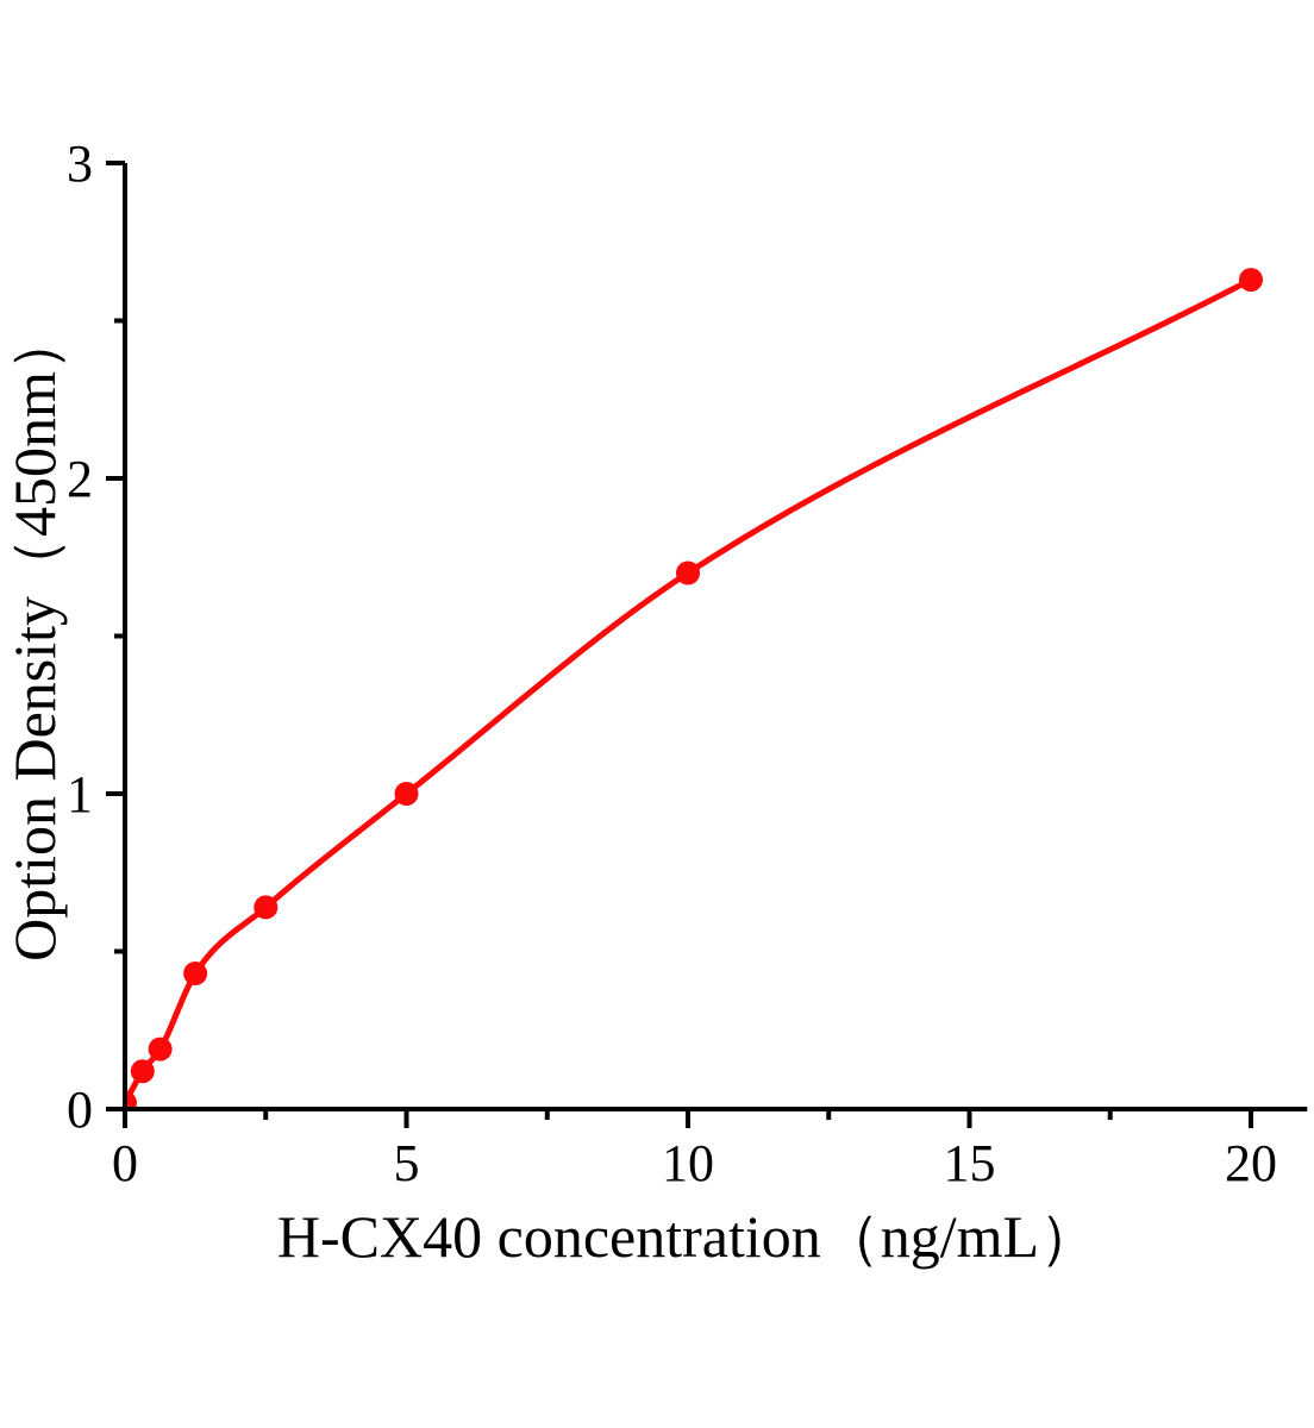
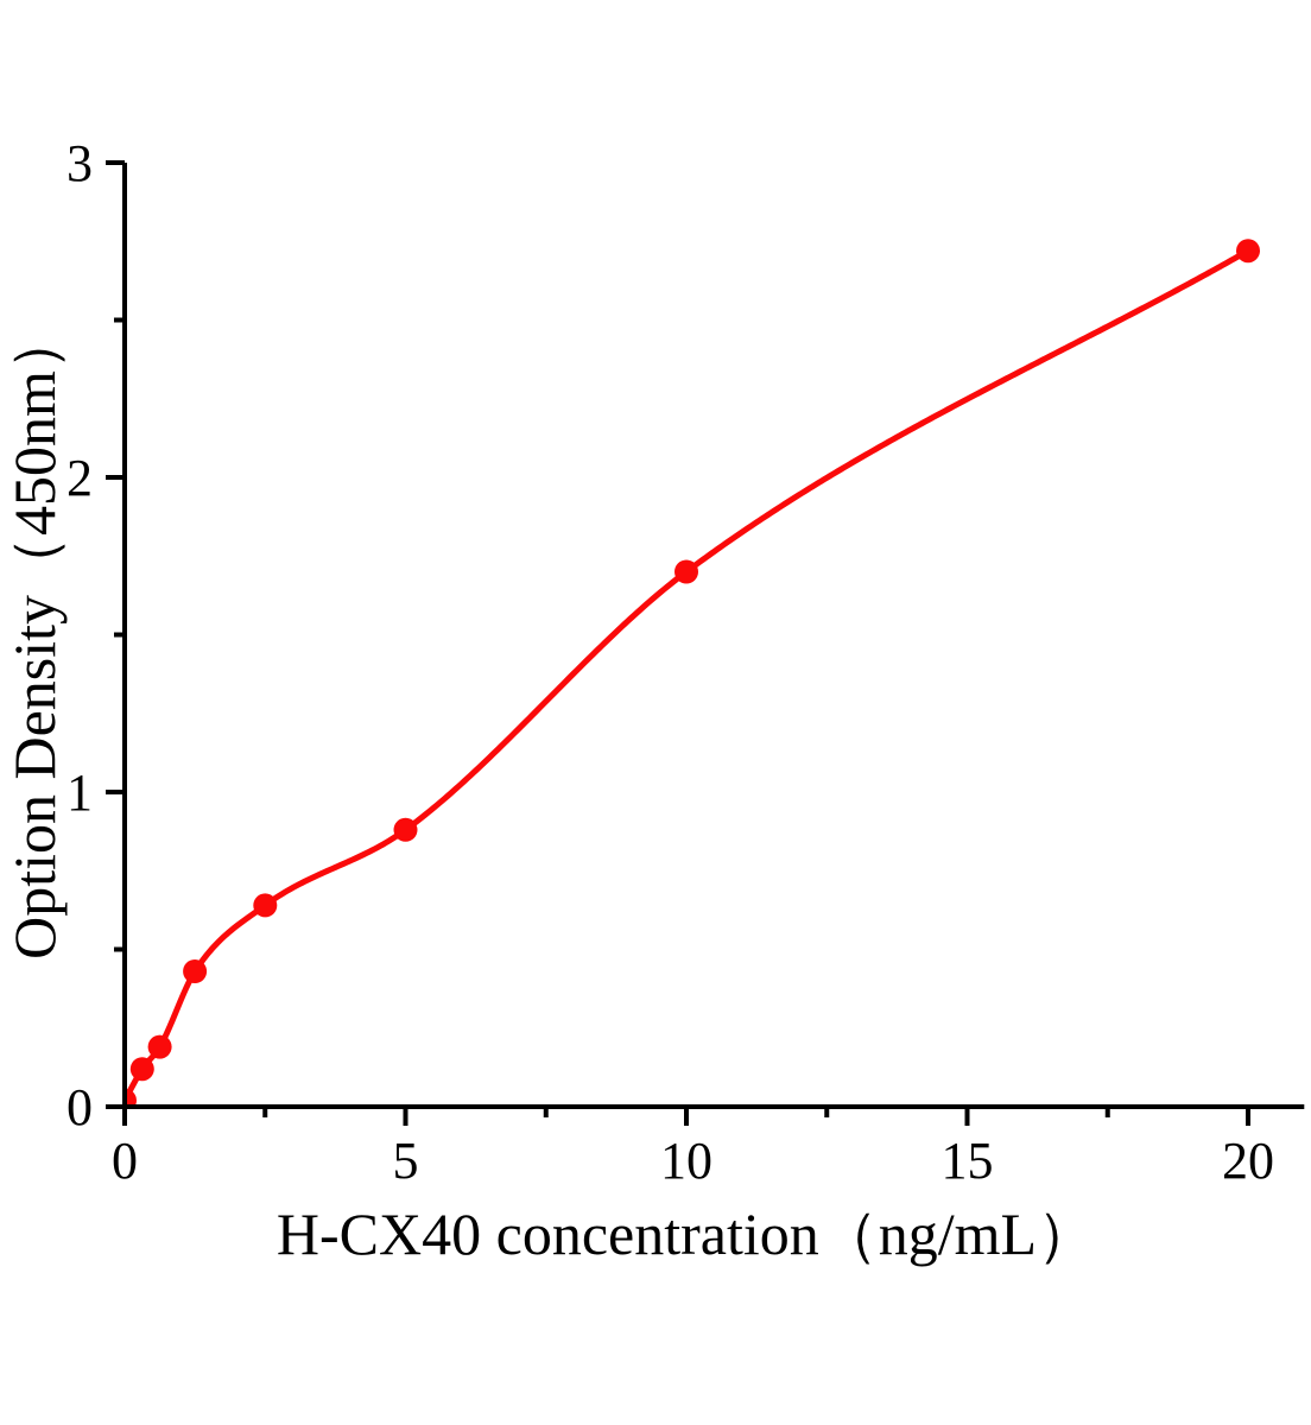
5: 1.00 -> 0.88
20: 2.63 -> 2.72
